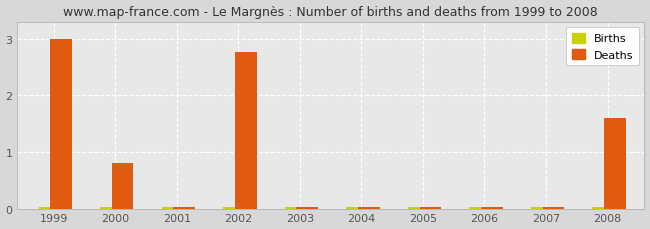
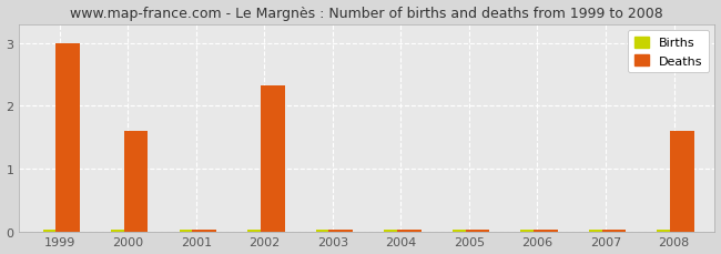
Deaths/2000: 0.82 -> 1.60
Deaths/2002: 2.76 -> 2.33
